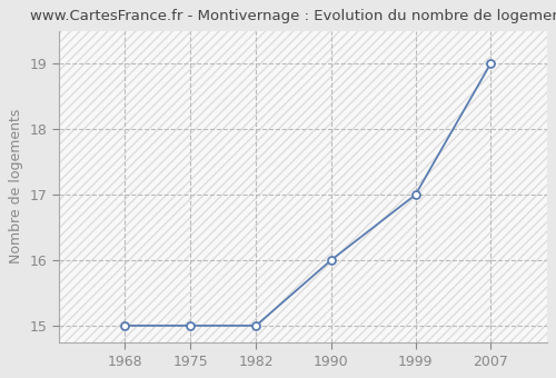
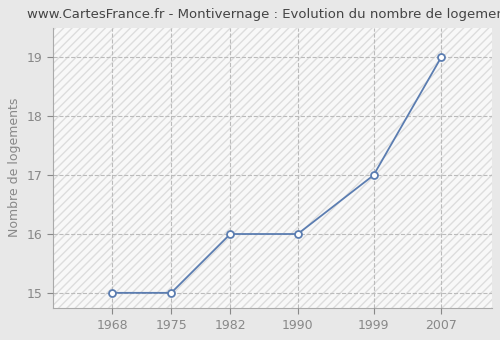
1982: 15 -> 16
